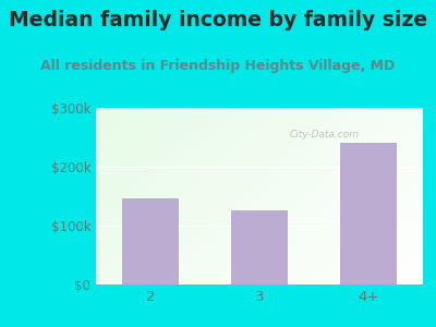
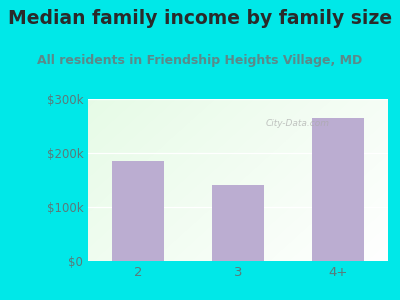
2: $146k -> $185k
3: $126k -> $140k
4+: $240k -> $265k
